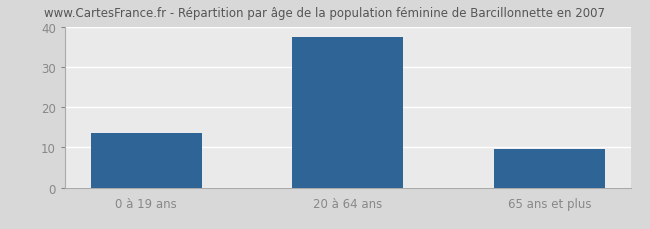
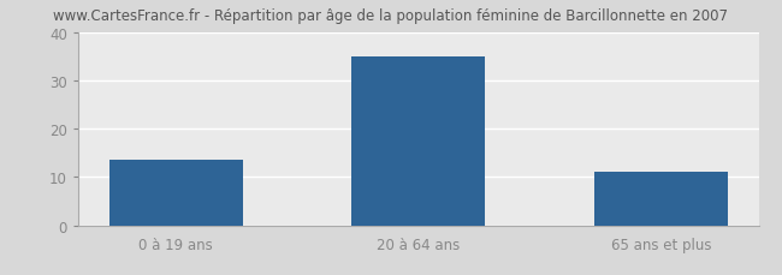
20 à 64 ans: 37.5 -> 35.0
65 ans et plus: 9.5 -> 11.0
